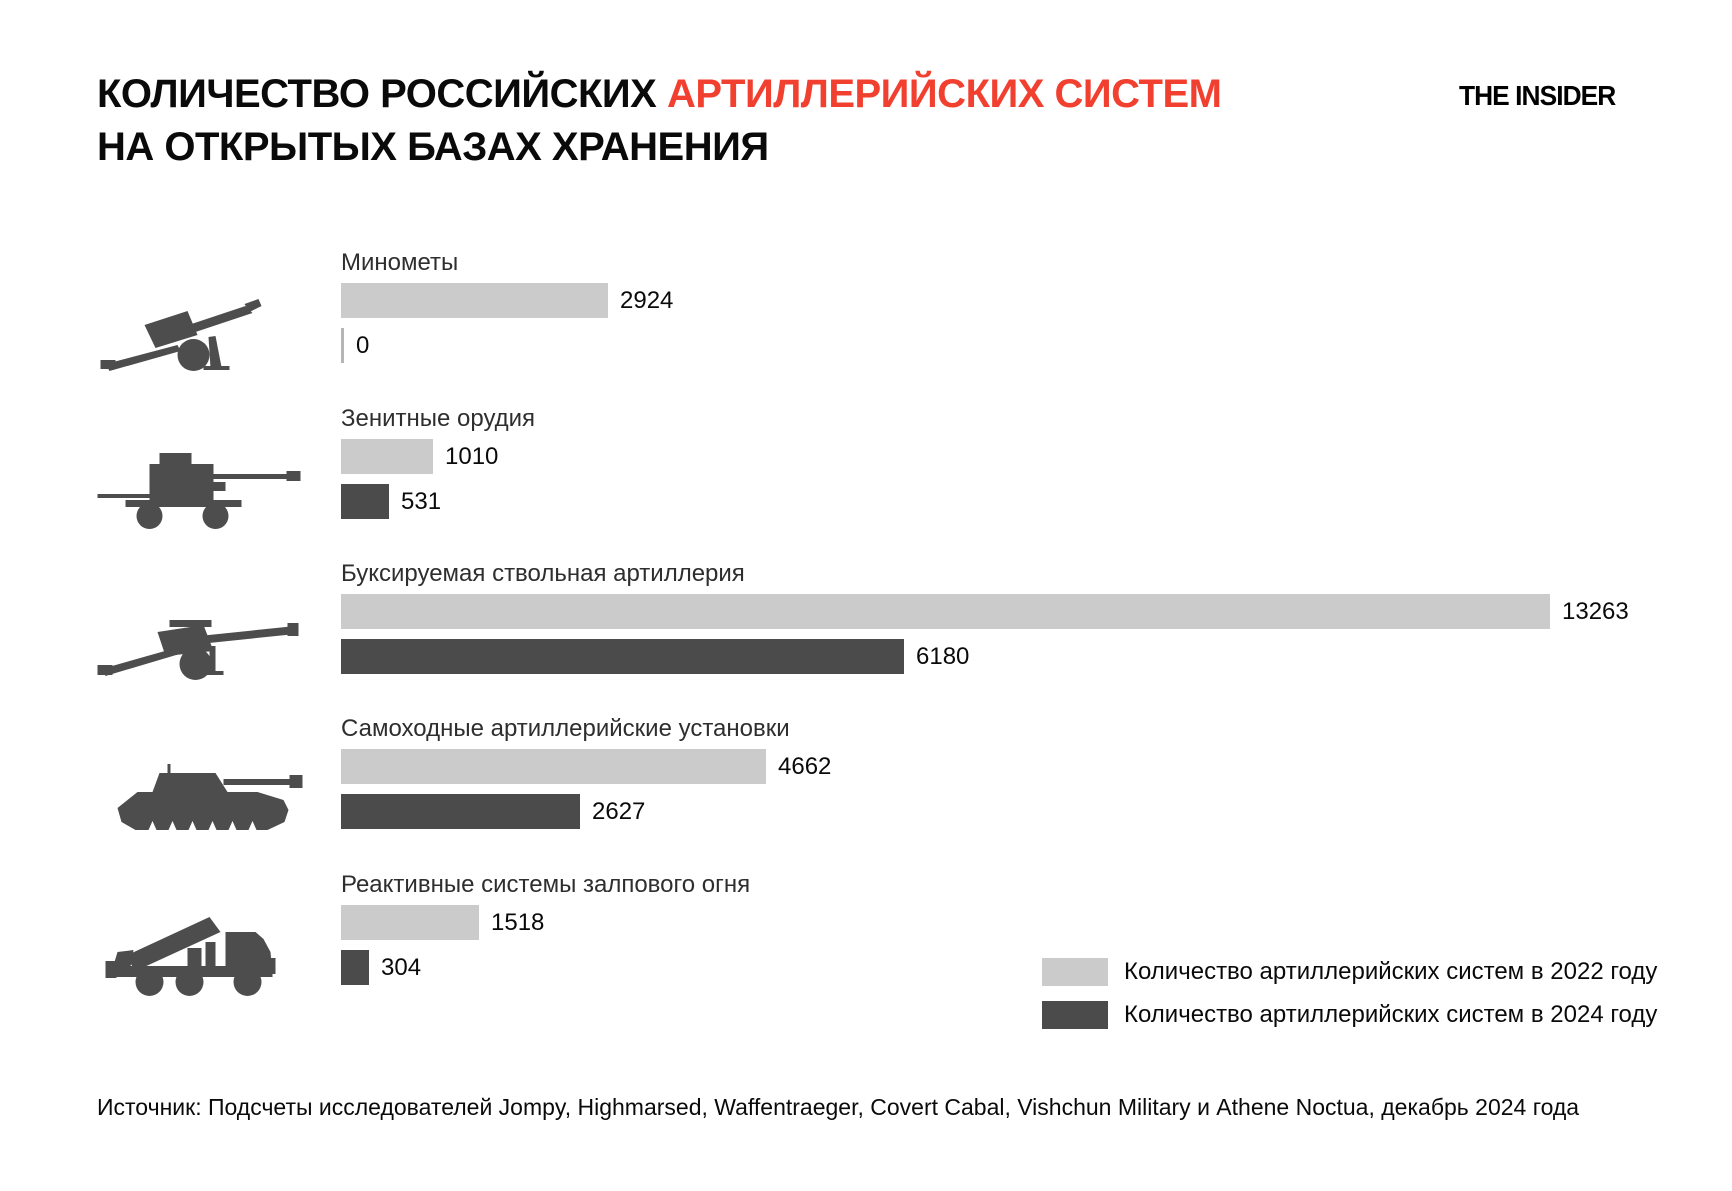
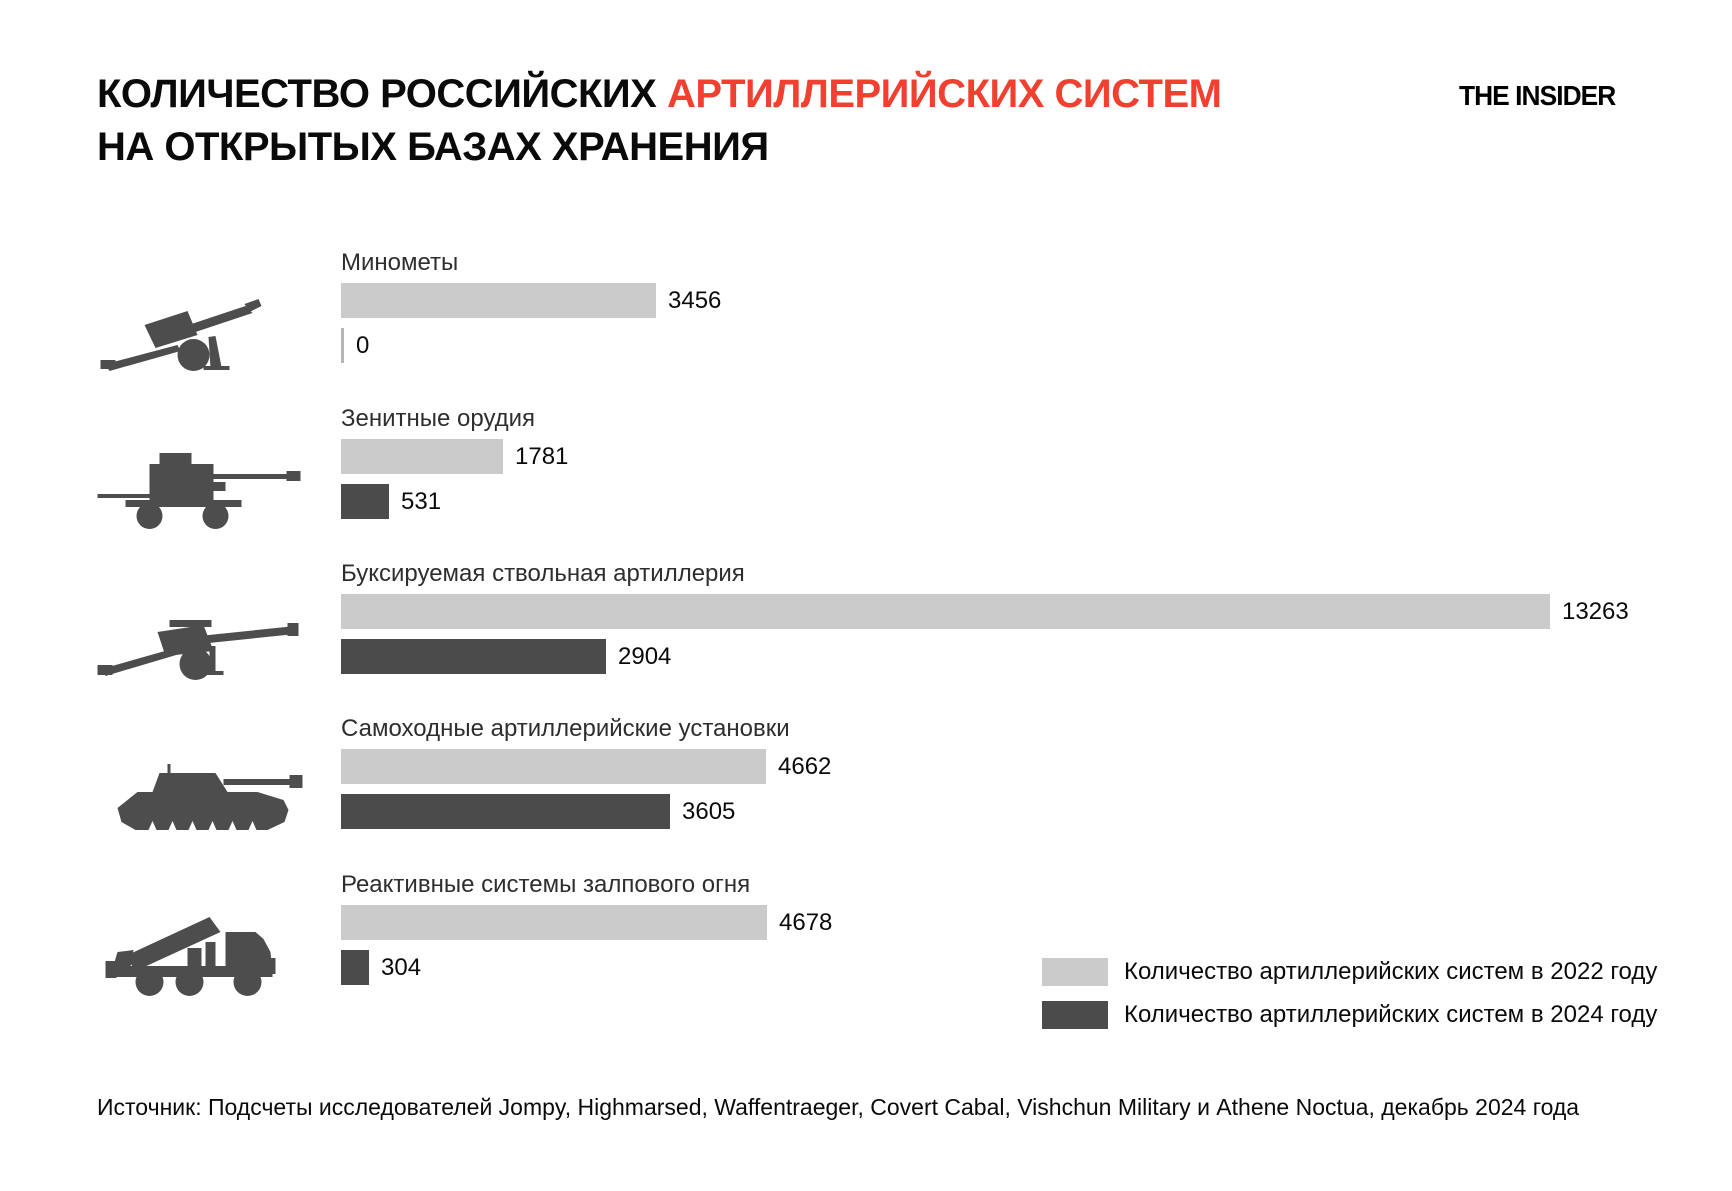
Количество артиллерийских систем в 2022 году/Минометы: 2924 -> 3456
Количество артиллерийских систем в 2022 году/Зенитные орудия: 1010 -> 1781
Количество артиллерийских систем в 2024 году/Буксируемая ствольная артиллерия: 6180 -> 2904
Количество артиллерийских систем в 2024 году/Самоходные артиллерийские установки: 2627 -> 3605
Количество артиллерийских систем в 2022 году/Реактивные системы залпового огня: 1518 -> 4678
